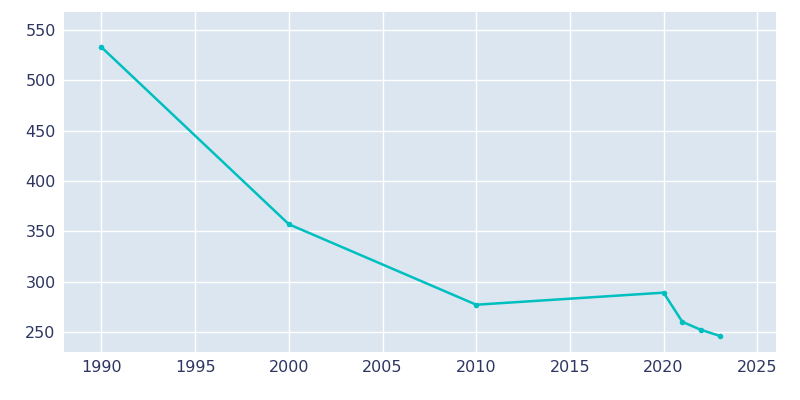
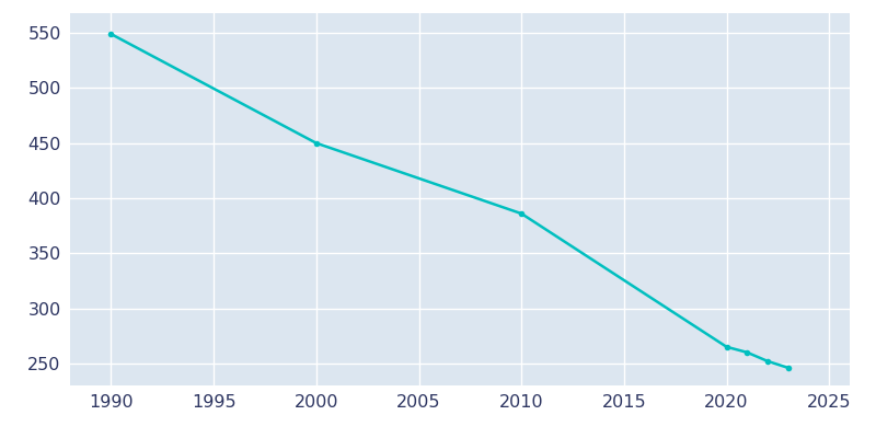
1990: 533 -> 549
2000: 357 -> 450
2010: 277 -> 386
2020: 289 -> 265
